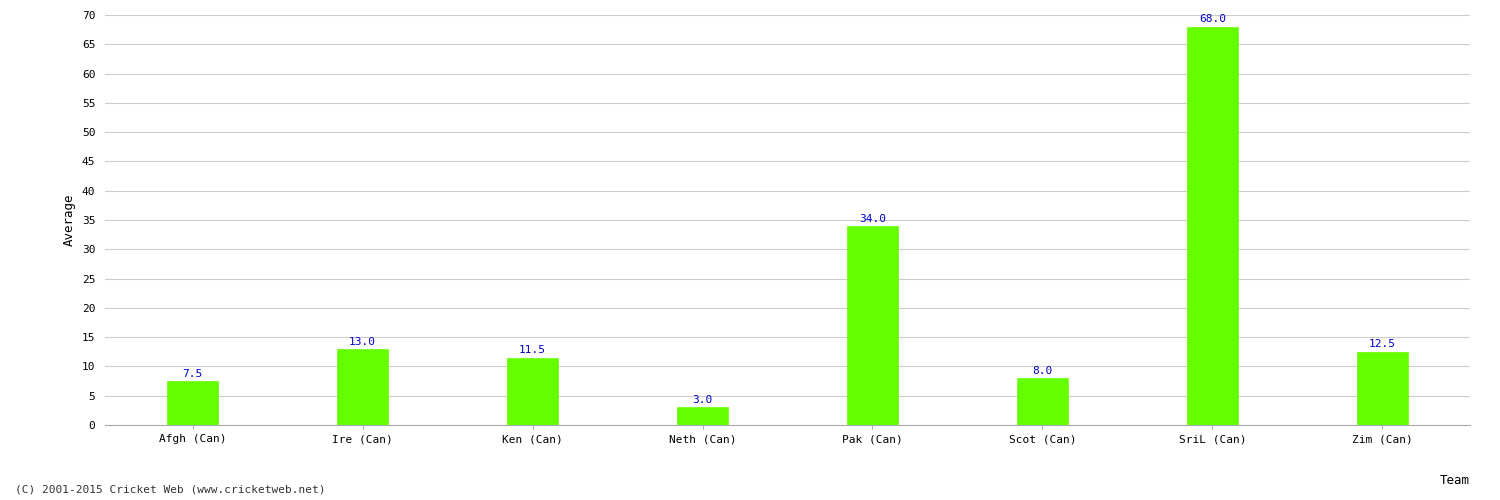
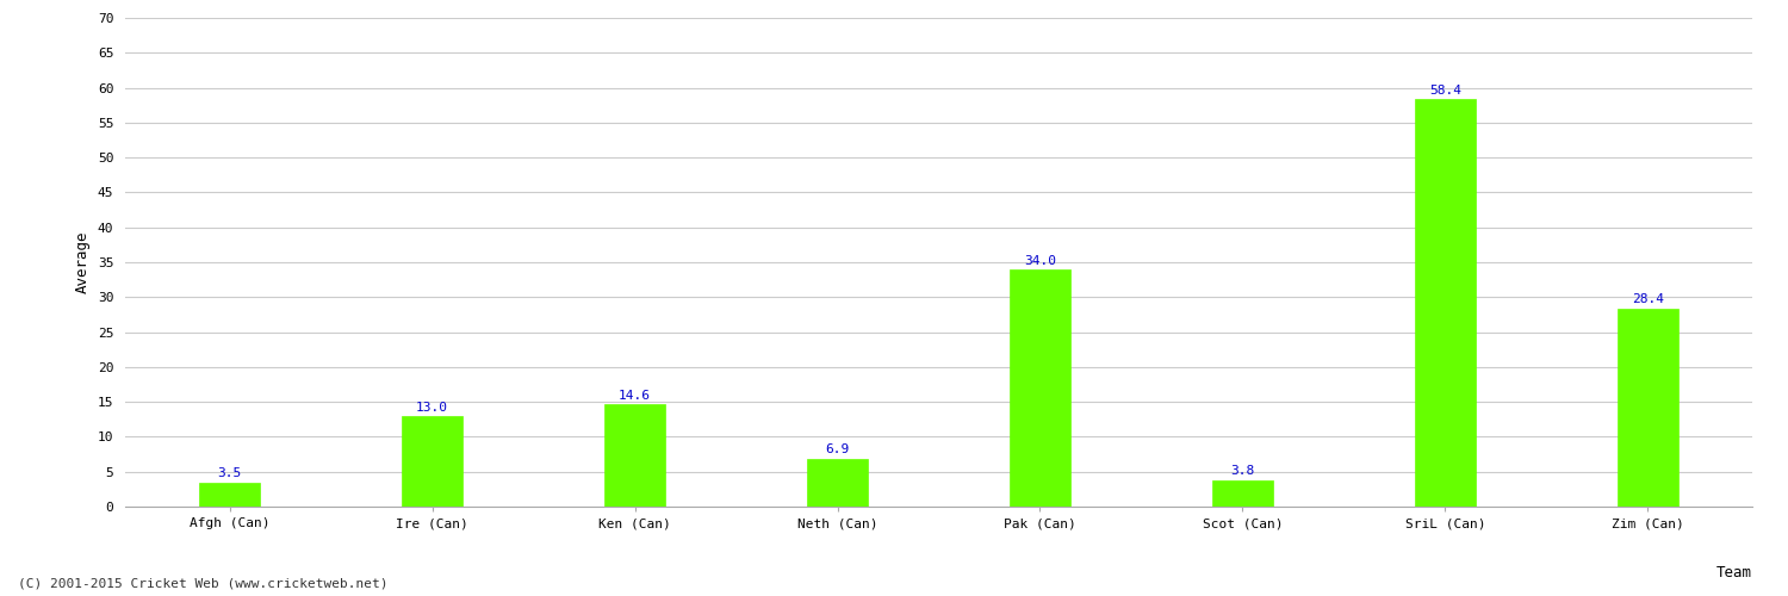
Afgh (Can): 7.5 -> 3.5
Ken (Can): 11.5 -> 14.6
Neth (Can): 3.0 -> 6.9
Scot (Can): 8.0 -> 3.8
SriL (Can): 68.0 -> 58.4
Zim (Can): 12.5 -> 28.4
